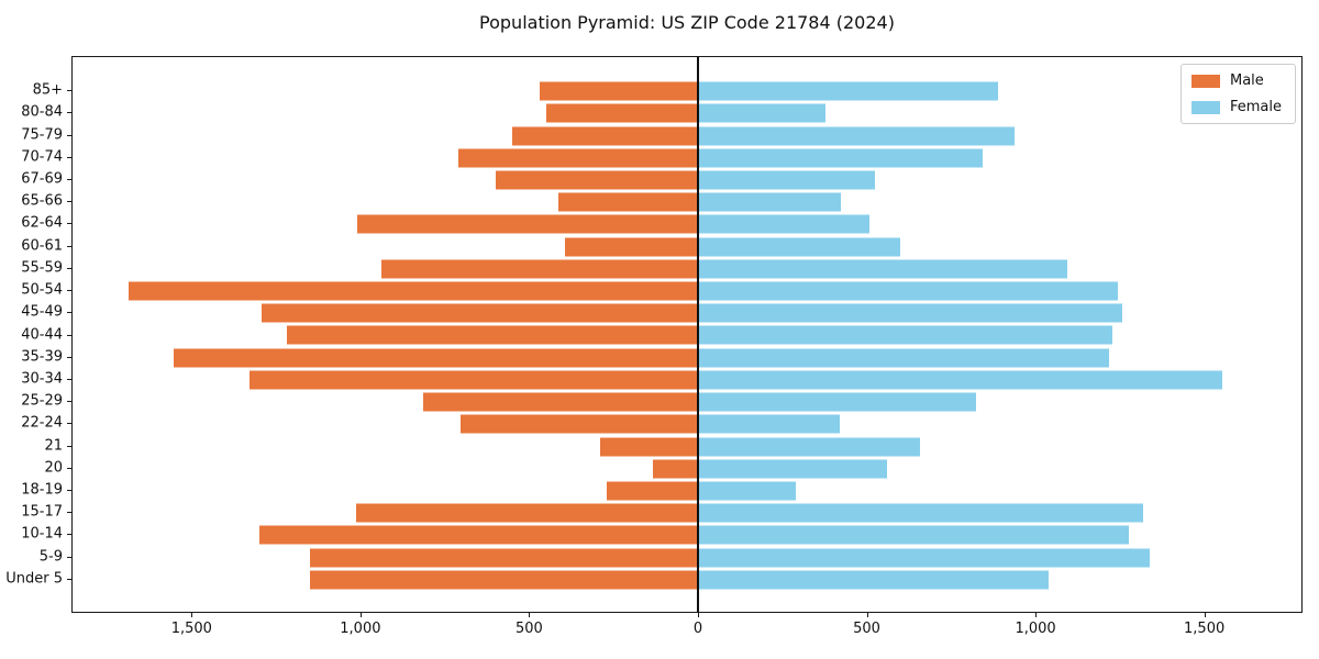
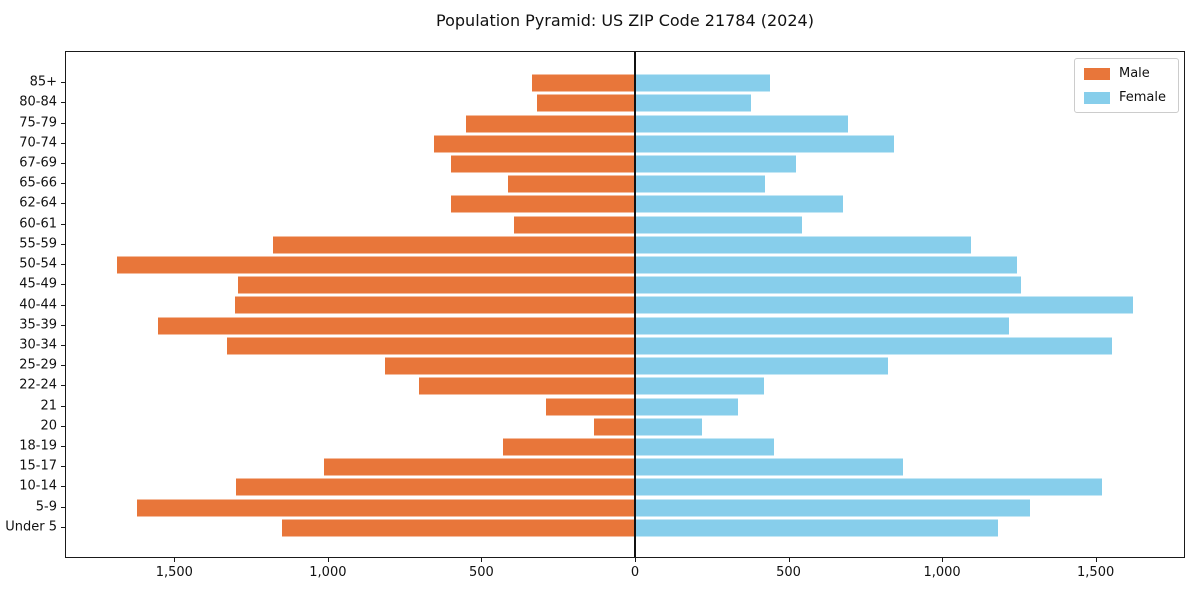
Male/85+: 470 -> 340
Female/85+: 890 -> 440
Male/80-84: 450 -> 320
Female/75-79: 940 -> 700
Male/70-74: 710 -> 660
Male/62-64: 1010 -> 600
Female/62-64: 510 -> 680
Female/60-61: 600 -> 540
Male/55-59: 940 -> 1180
Male/40-44: 1220 -> 1300
Female/40-44: 1230 -> 1620
Female/21: 660 -> 340
Female/20: 560 -> 220
Male/18-19: 270 -> 430
Female/18-19: 290 -> 460
Female/15-17: 1320 -> 880
Female/10-14: 1280 -> 1520
Male/5-9: 1150 -> 1620
Female/5-9: 1340 -> 1290
Female/Under 5: 1040 -> 1180
